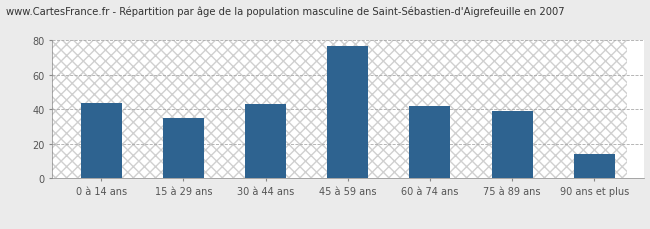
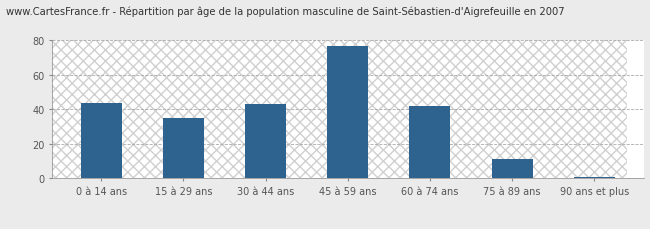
75 à 89 ans: 39 -> 11
90 ans et plus: 14 -> 1
